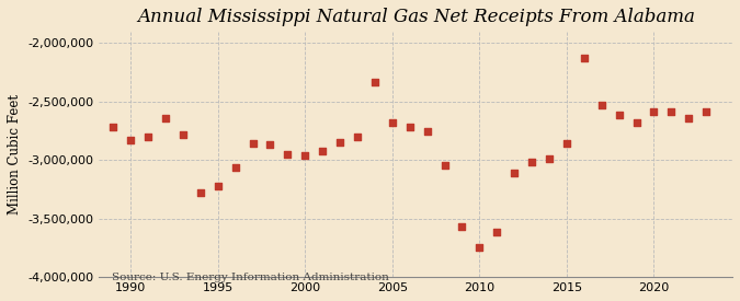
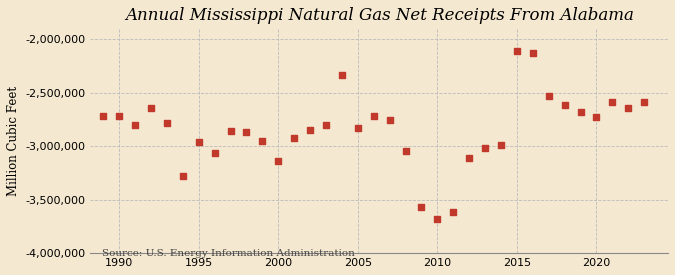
1990: -2,830,000 -> -2,720,000
1995: -3,220,000 -> -2,960,000
2000: -2,960,000 -> -3,140,000
2005: -2,680,000 -> -2,830,000
2010: -3,750,000 -> -3,680,000
2015: -2,860,000 -> -2,110,000
2020: -2,590,000 -> -2,730,000
